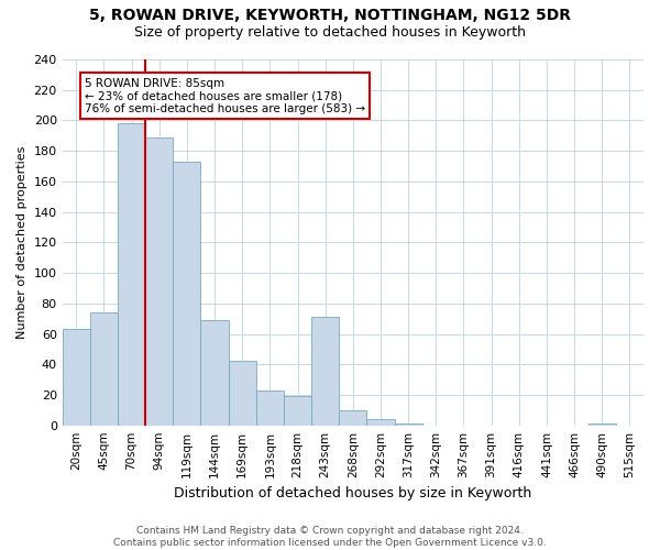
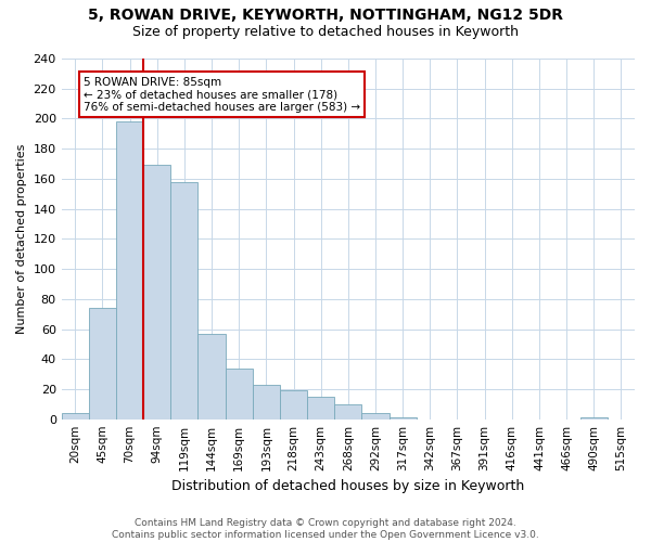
20sqm: 63 -> 4
94sqm: 189 -> 169
119sqm: 173 -> 158
144sqm: 69 -> 57
169sqm: 42 -> 34
243sqm: 71 -> 15
